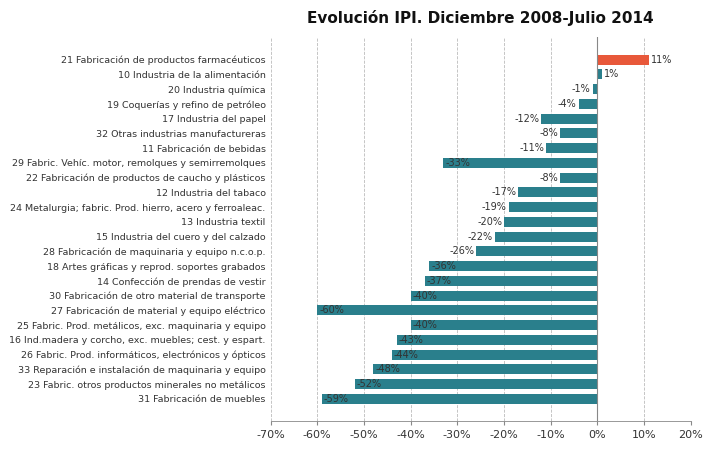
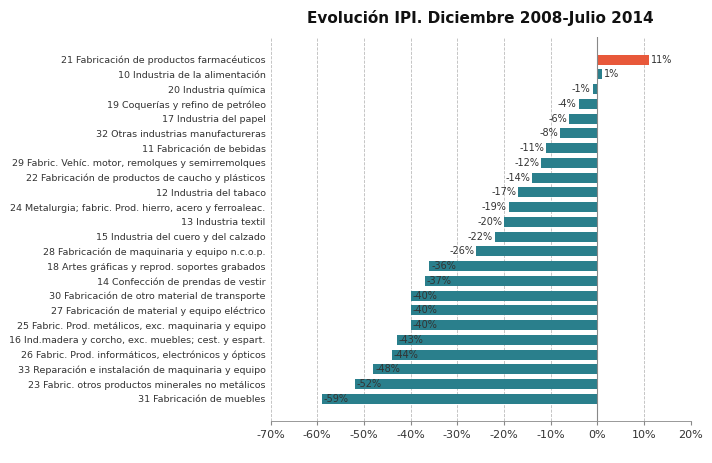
17 Industria del papel: -12% -> -6%
29 Fabric. Vehíc. motor, remolques y semirremolques: -33% -> -12%
22 Fabricación de productos de caucho y plásticos: -8% -> -14%
27 Fabricación de material y equipo eléctrico: -60% -> -40%
